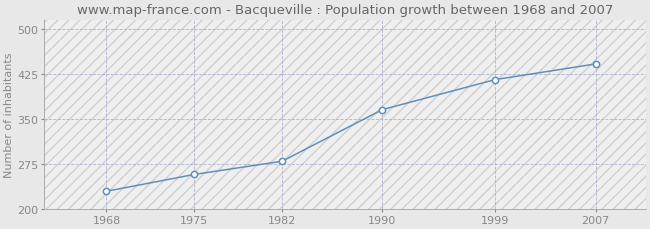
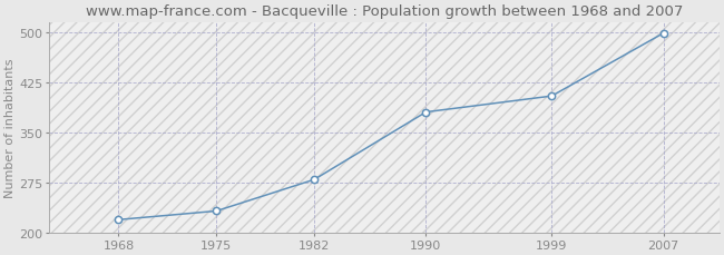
1968: 230 -> 220
1975: 258 -> 233
1990: 366 -> 381
1999: 416 -> 405
2007: 442 -> 499
